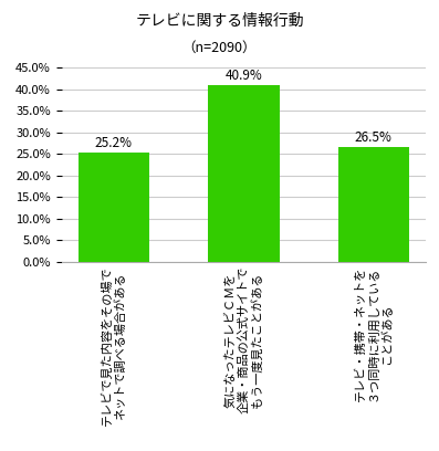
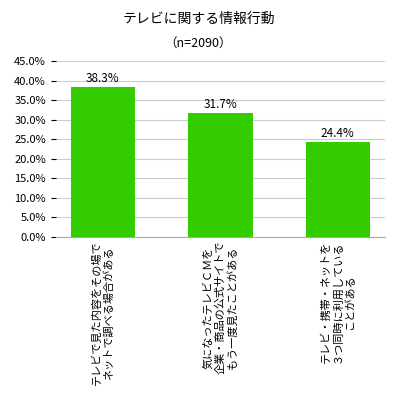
テレビで見た内容をその場で ネットで調べる場合がある: 25.2% -> 38.3%
気になったテレビＣＭを 企業・商品の公式サイトで もう一度見たことがある: 40.9% -> 31.7%
テレビ・携帯・ネットを ３つ同時に利用している ことがある: 26.5% -> 24.4%
